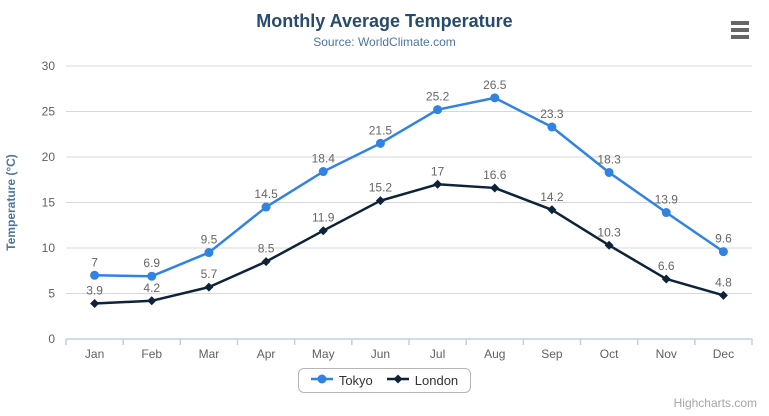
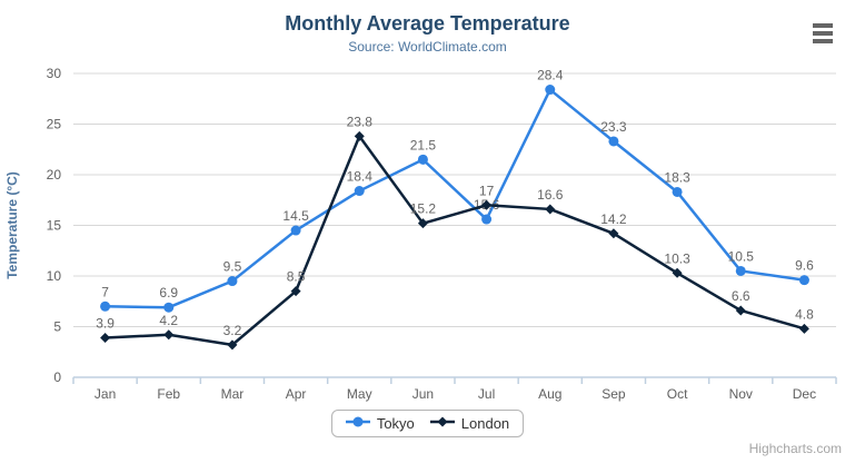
London/Mar: 5.7 -> 3.2
London/May: 11.9 -> 23.8
Tokyo/Jul: 25.2 -> 15.6
Tokyo/Aug: 26.5 -> 28.4
Tokyo/Nov: 13.9 -> 10.5
